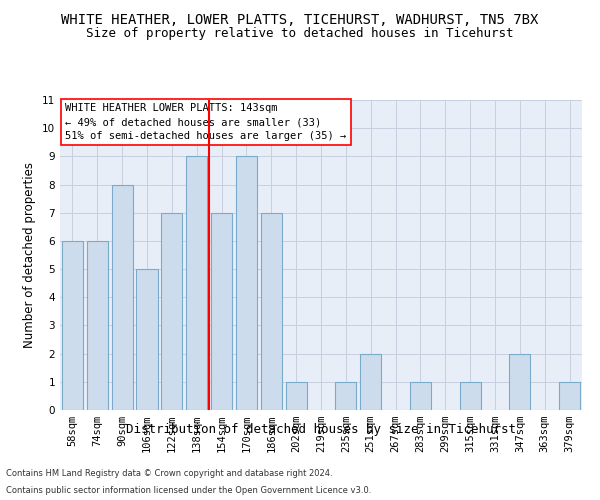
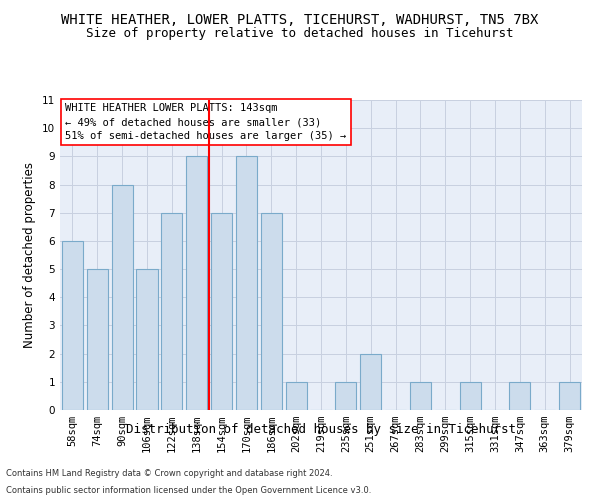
74sqm: 6 -> 5
347sqm: 2 -> 1
